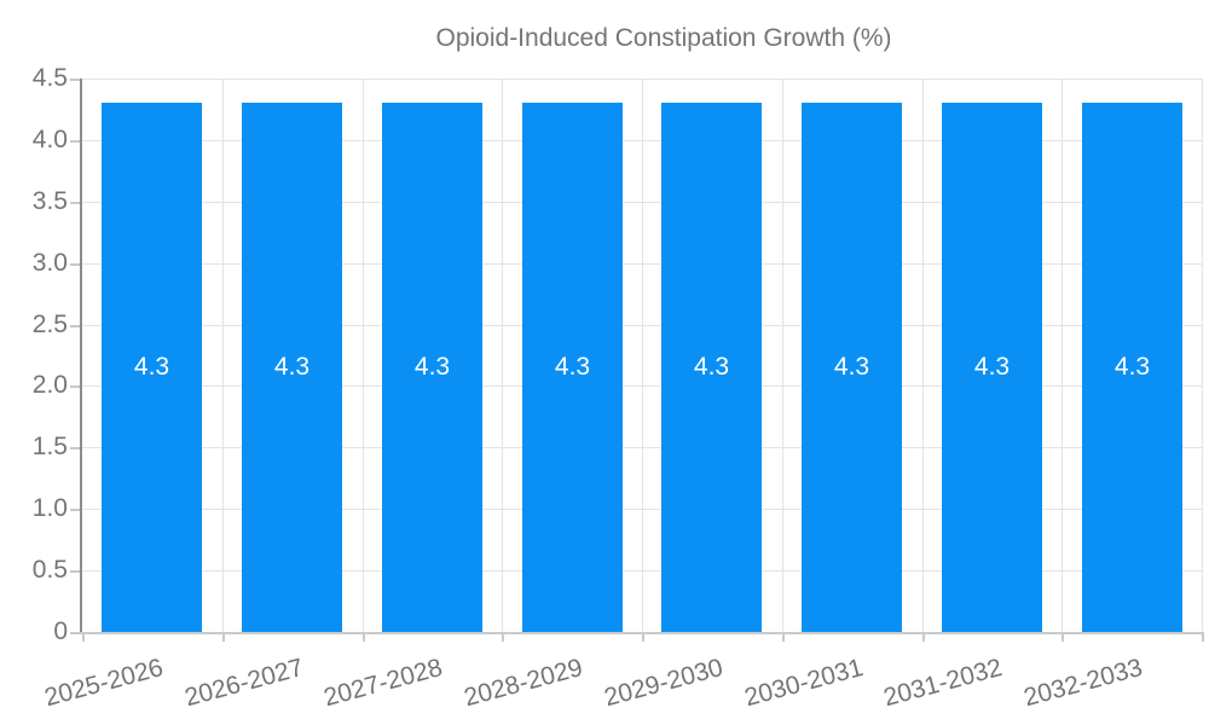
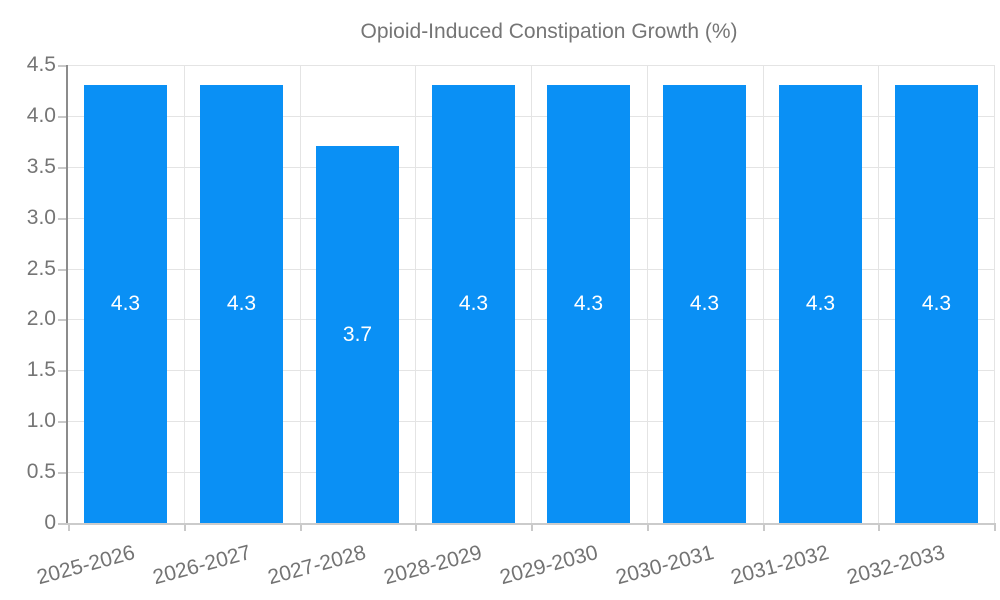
2027-2028: 4.3 -> 3.7
